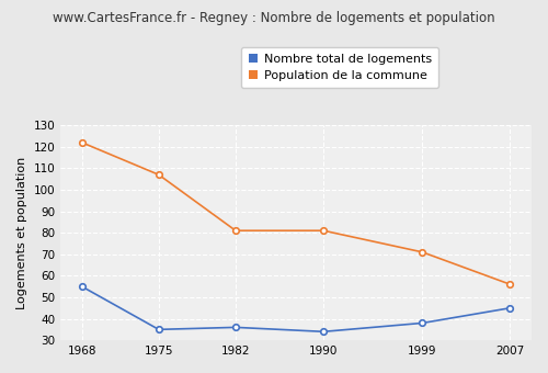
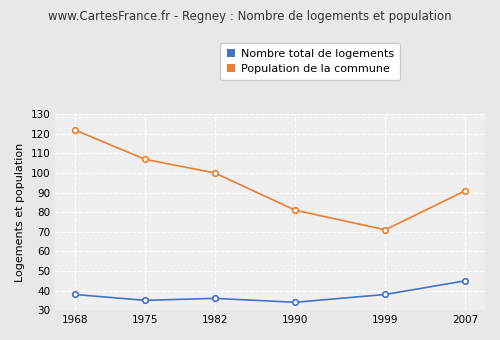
Nombre total de logements/1968: 55 -> 38
Population de la commune/1982: 81 -> 100
Population de la commune/2007: 56 -> 91
